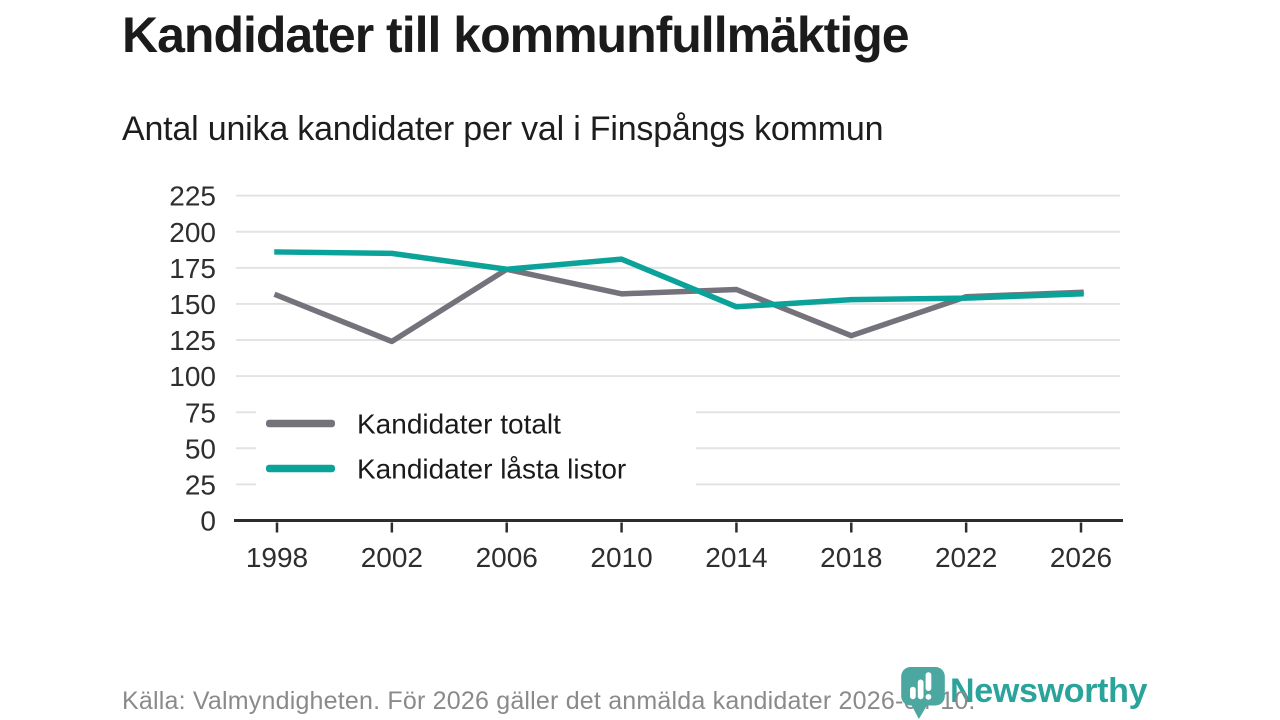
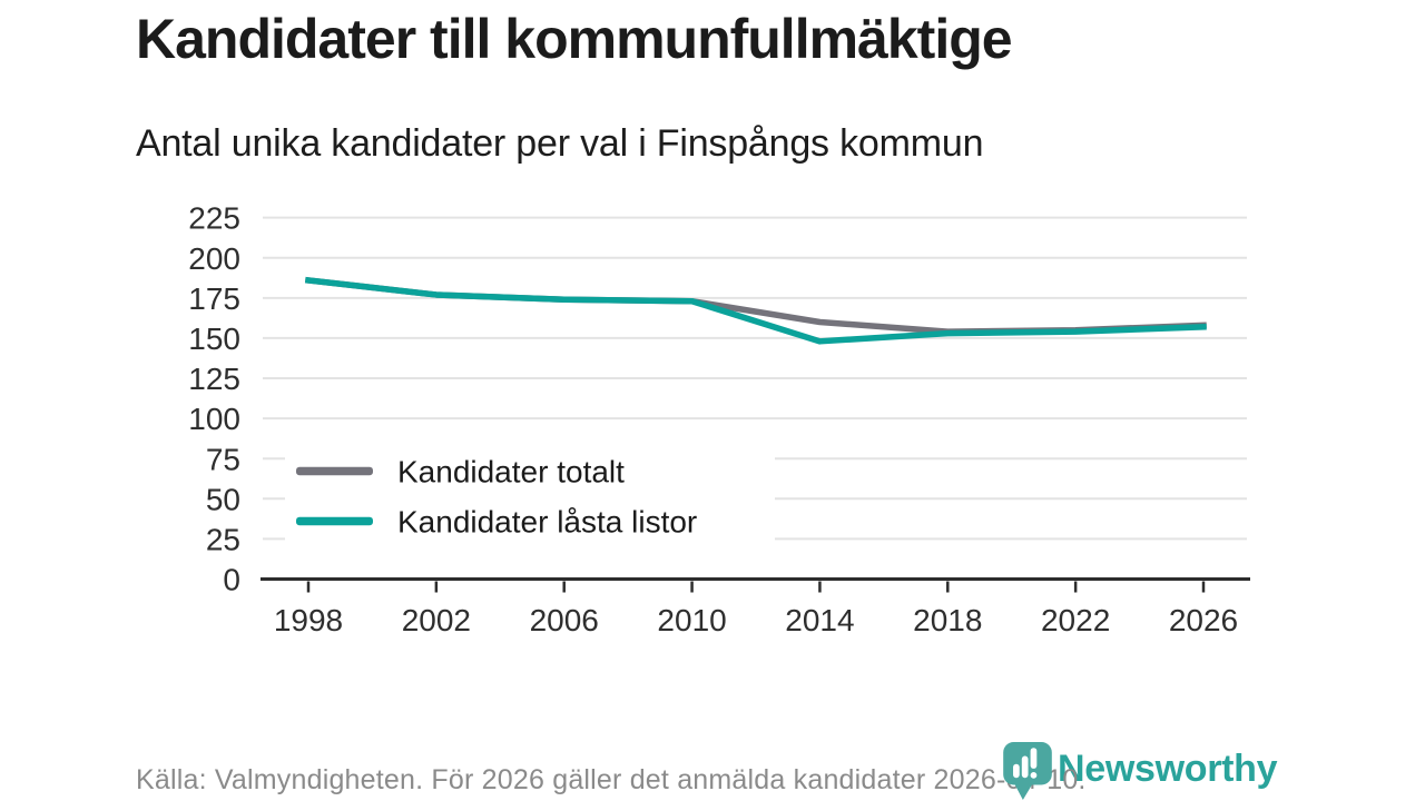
Kandidater totalt/1998: 156 -> 186
Kandidater totalt/2002: 124 -> 177
Kandidater låsta listor/2002: 185 -> 177
Kandidater totalt/2010: 157 -> 173
Kandidater låsta listor/2010: 181 -> 173
Kandidater totalt/2018: 128 -> 154
